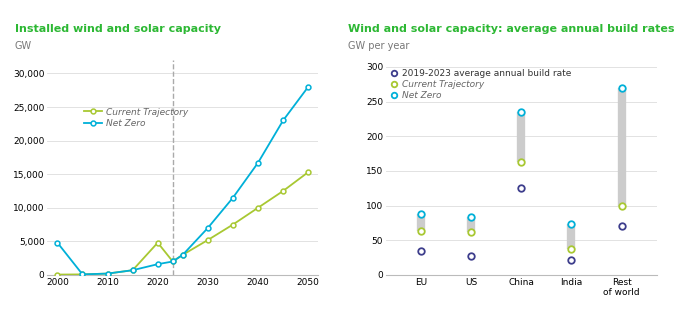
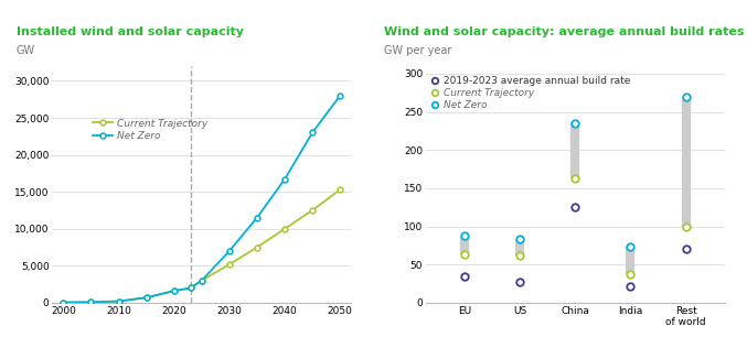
Net Zero/2000: 4,800 -> 0
Current Trajectory/2020: 4,800 -> 1,600
